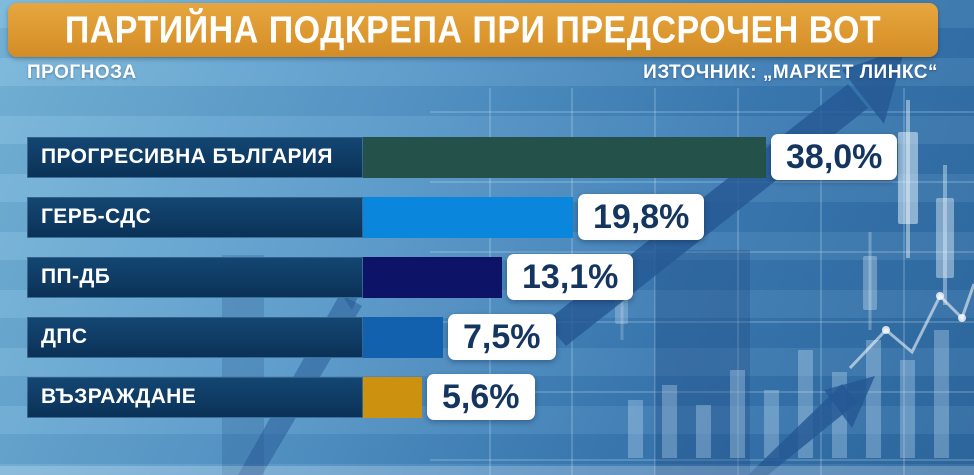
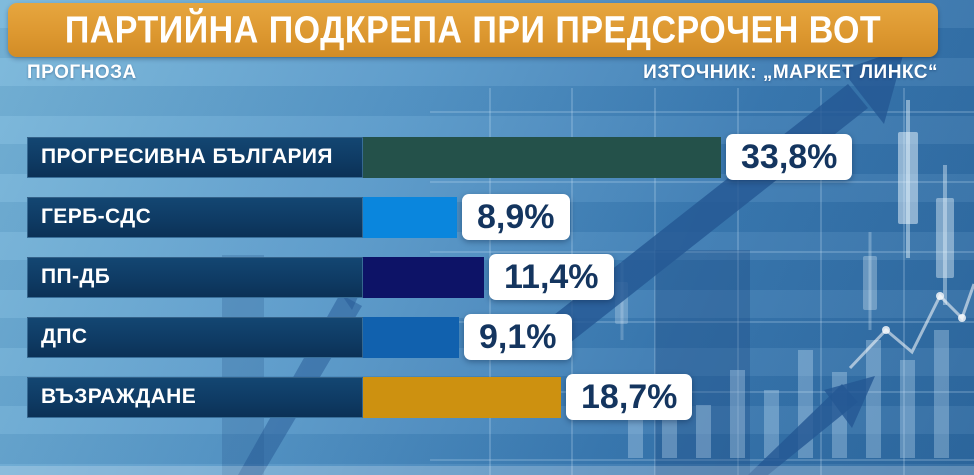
ПРОГРЕСИВНА БЪЛГАРИЯ: 38,0% -> 33,8%
ГЕРБ-СДС: 19,8% -> 8,9%
ПП-ДБ: 13,1% -> 11,4%
ДПС: 7,5% -> 9,1%
ВЪЗРАЖДАНЕ: 5,6% -> 18,7%
